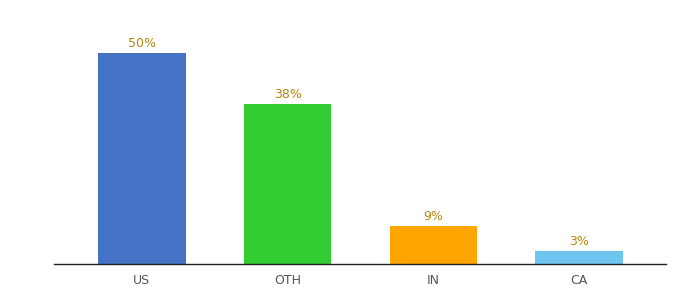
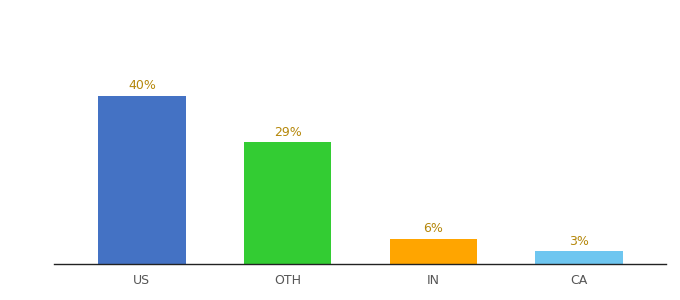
US: 50% -> 40%
OTH: 38% -> 29%
IN: 9% -> 6%
